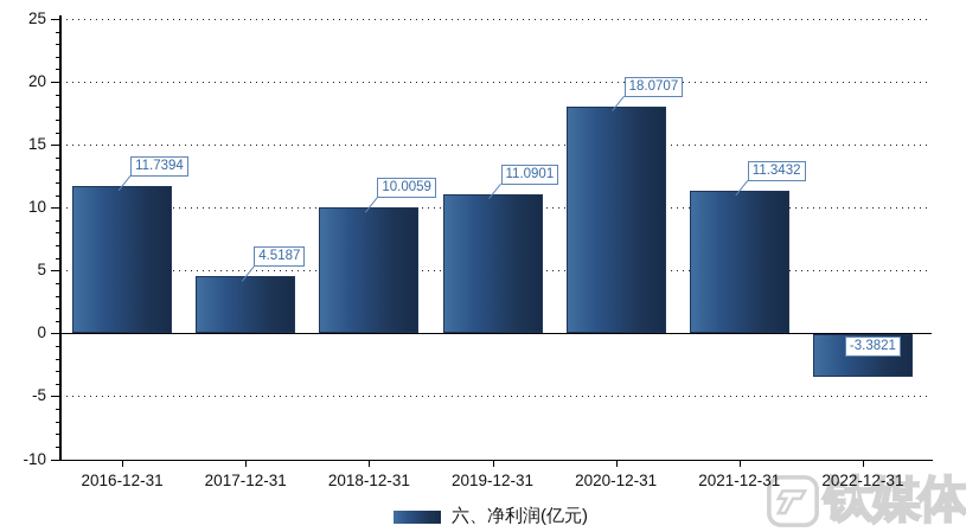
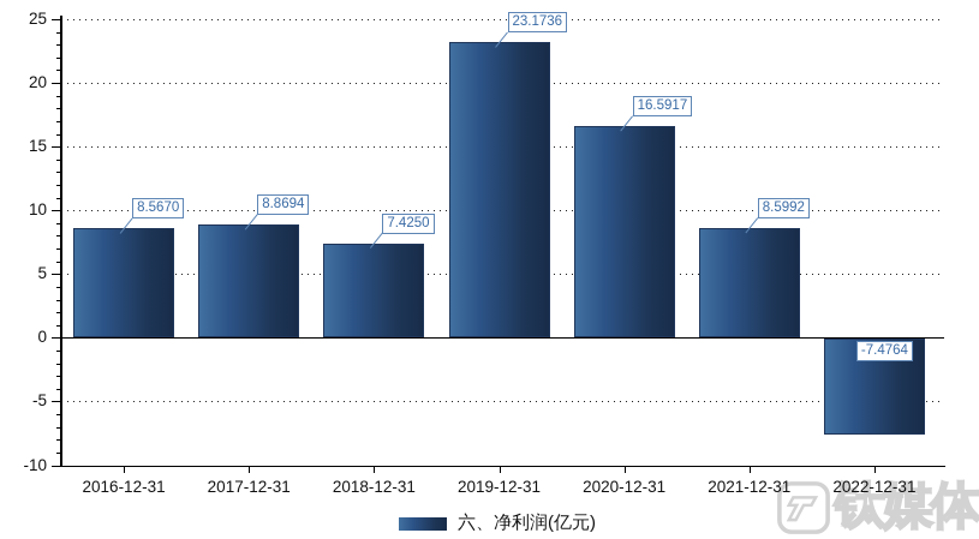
2016-12-31: 11.7394 -> 8.5670
2017-12-31: 4.5187 -> 8.8694
2018-12-31: 10.0059 -> 7.4250
2019-12-31: 11.0901 -> 23.1736
2020-12-31: 18.0707 -> 16.5917
2021-12-31: 11.3432 -> 8.5992
2022-12-31: -3.3821 -> -7.4764
